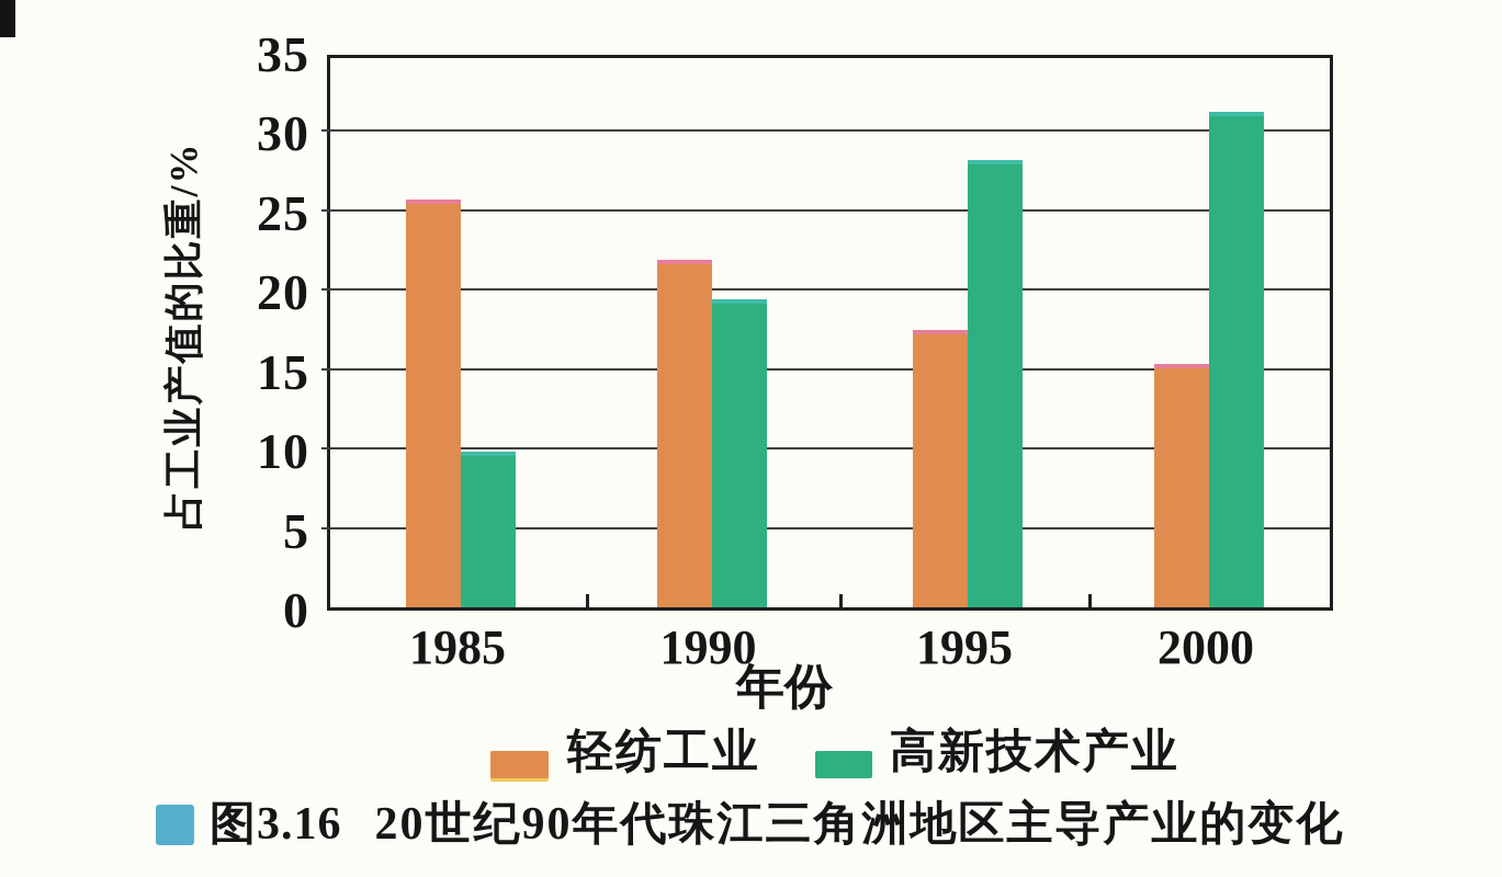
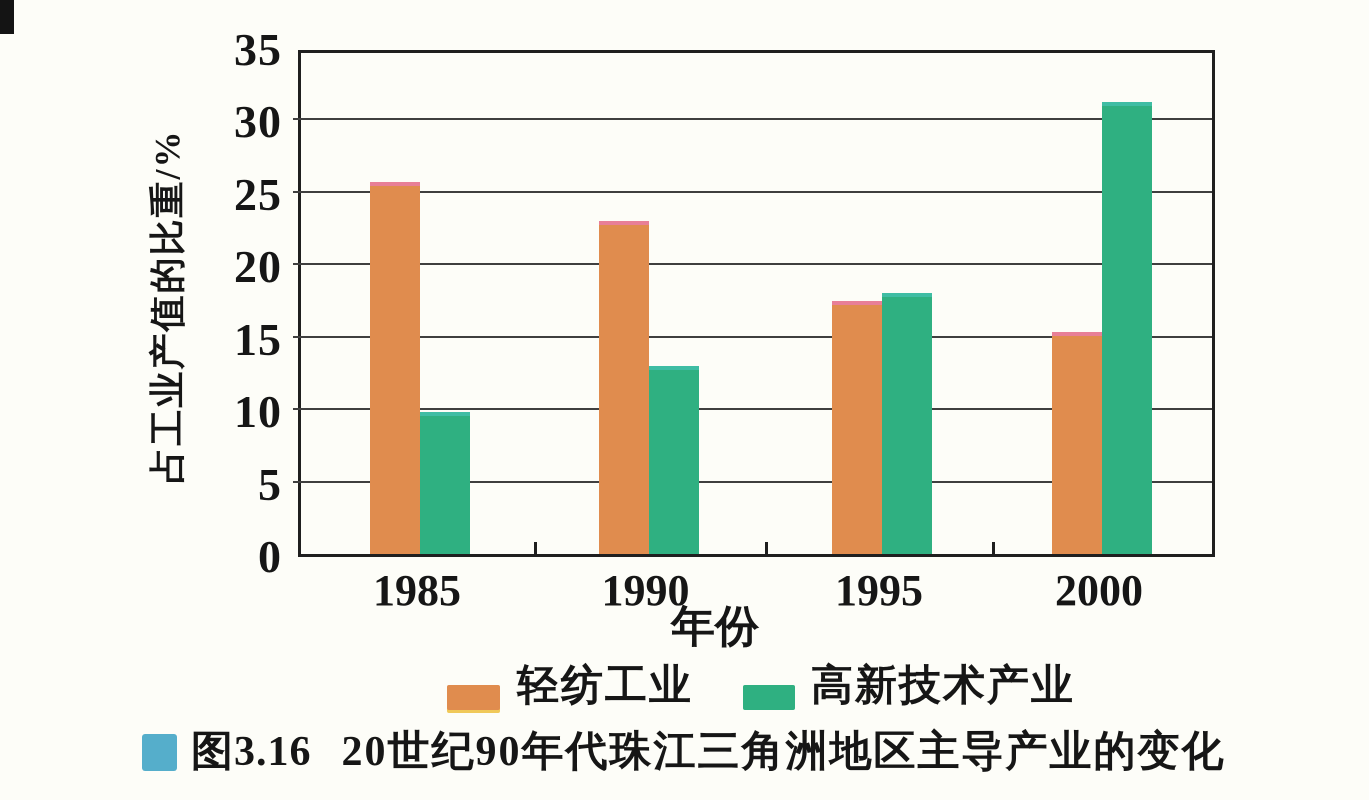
轻纺工业/1990: 21.9 -> 23.0
高新技术产业/1990: 19.4 -> 13.0
高新技术产业/1995: 28.2 -> 18.0
